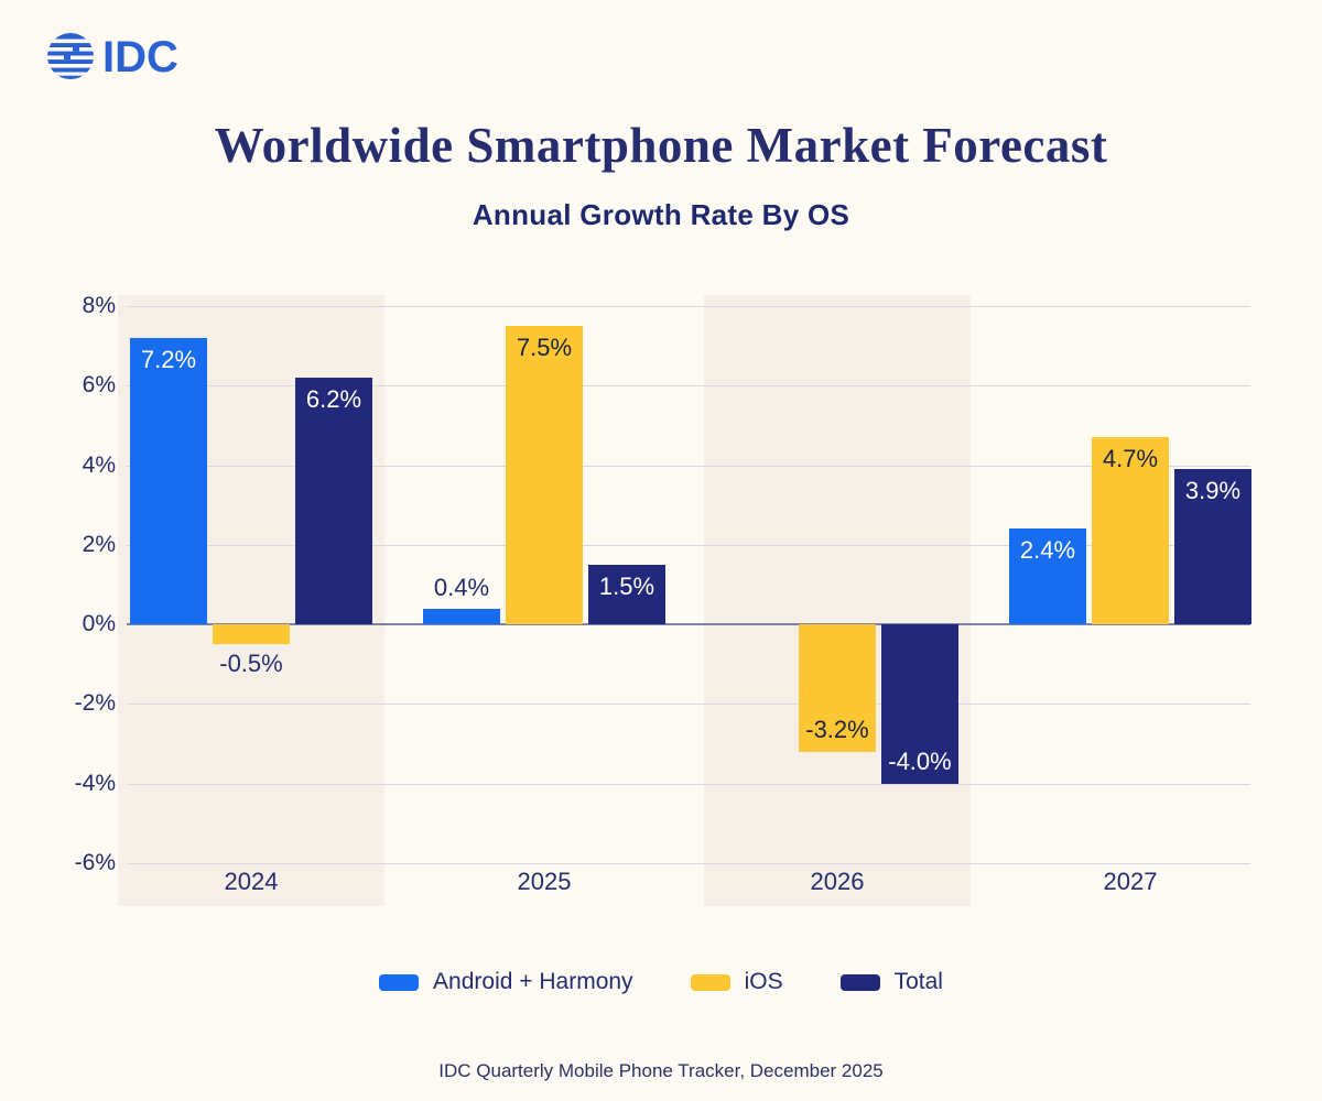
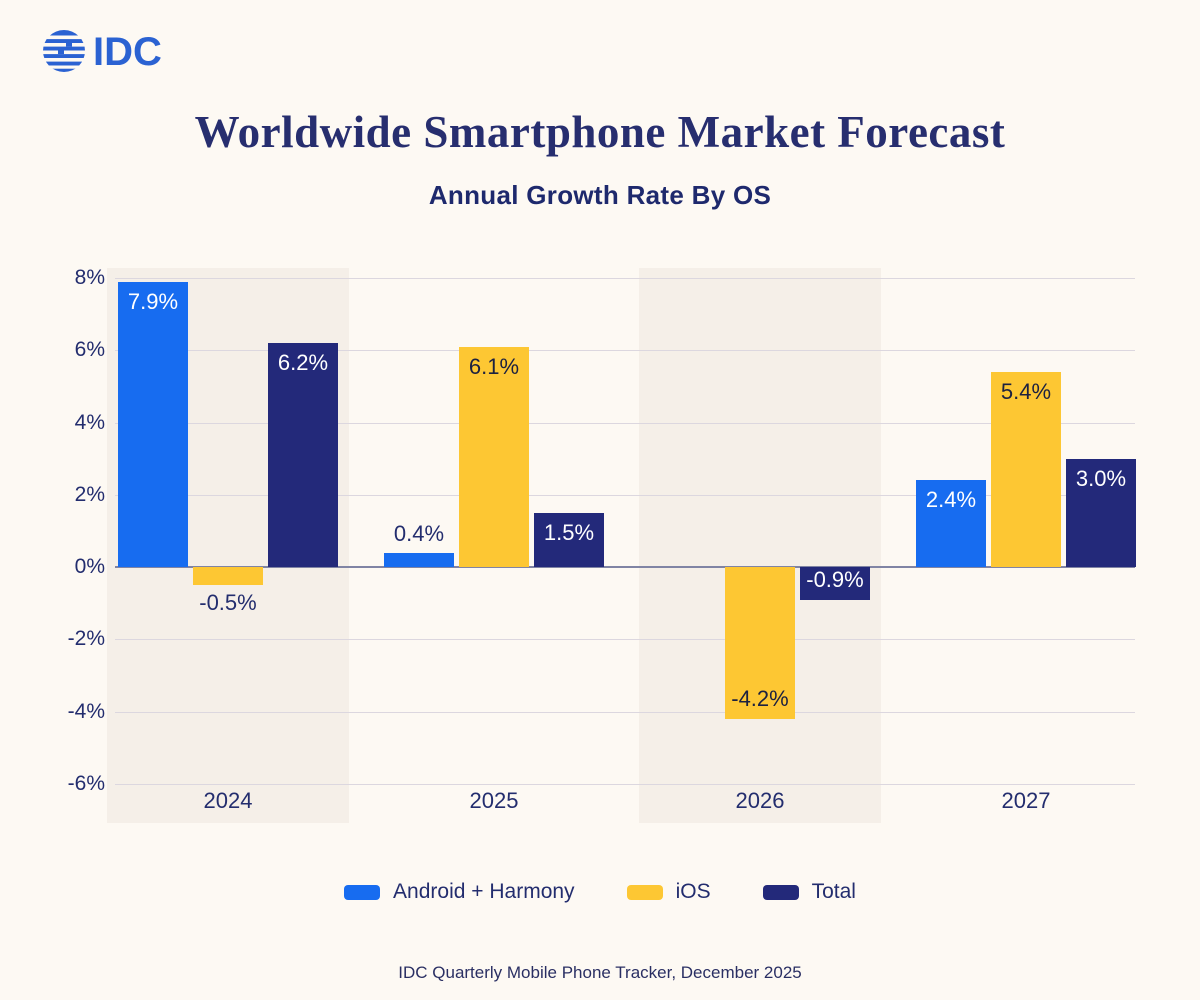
Android + Harmony/2024: 7.2% -> 7.9%
iOS/2025: 7.5% -> 6.1%
iOS/2026: -3.2% -> -4.2%
Total/2026: -4.0% -> -0.9%
iOS/2027: 4.7% -> 5.4%
Total/2027: 3.9% -> 3.0%
